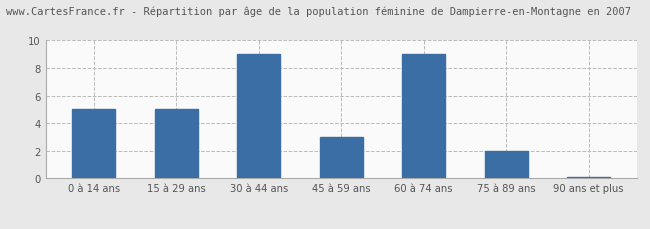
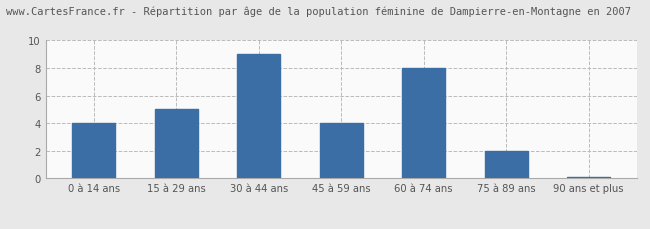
0 à 14 ans: 5.0 -> 4.0
45 à 59 ans: 3.0 -> 4.0
60 à 74 ans: 9.0 -> 8.0
